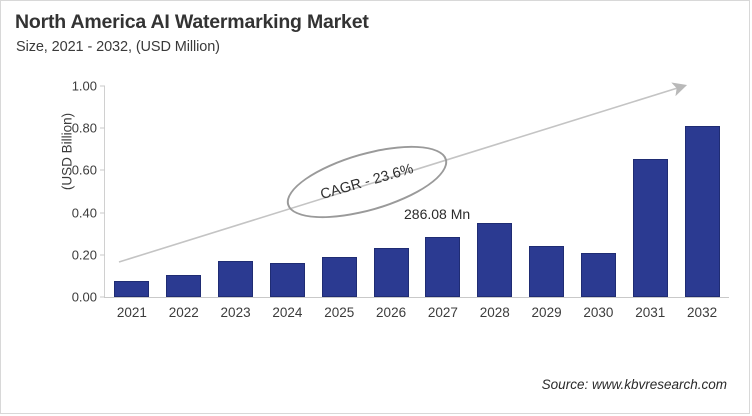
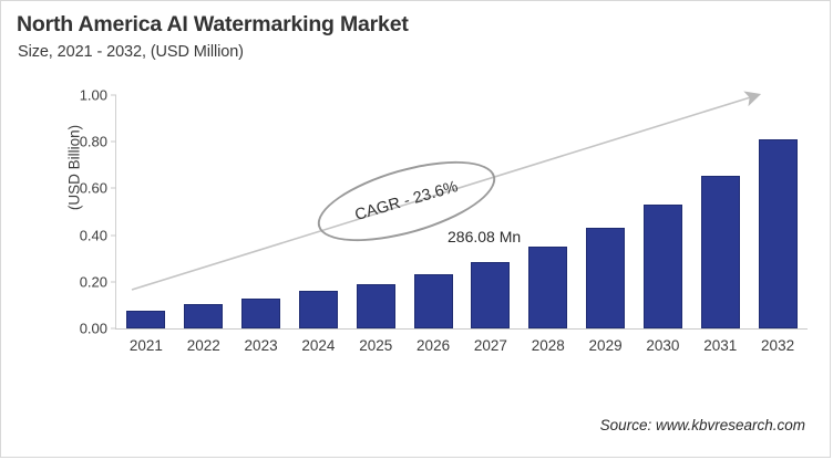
2023: 0.17 -> 0.13
2029: 0.24 -> 0.43
2030: 0.21 -> 0.53
